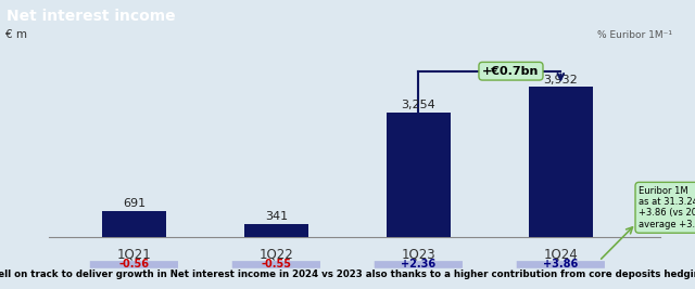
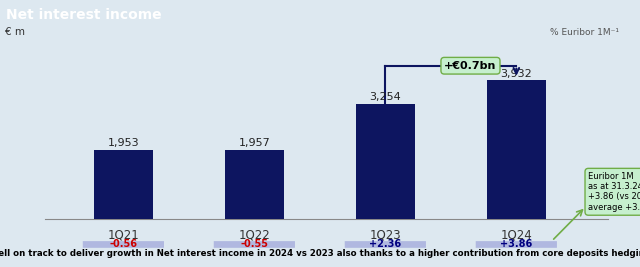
1Q21: 691 -> 1,953
1Q22: 341 -> 1,957
